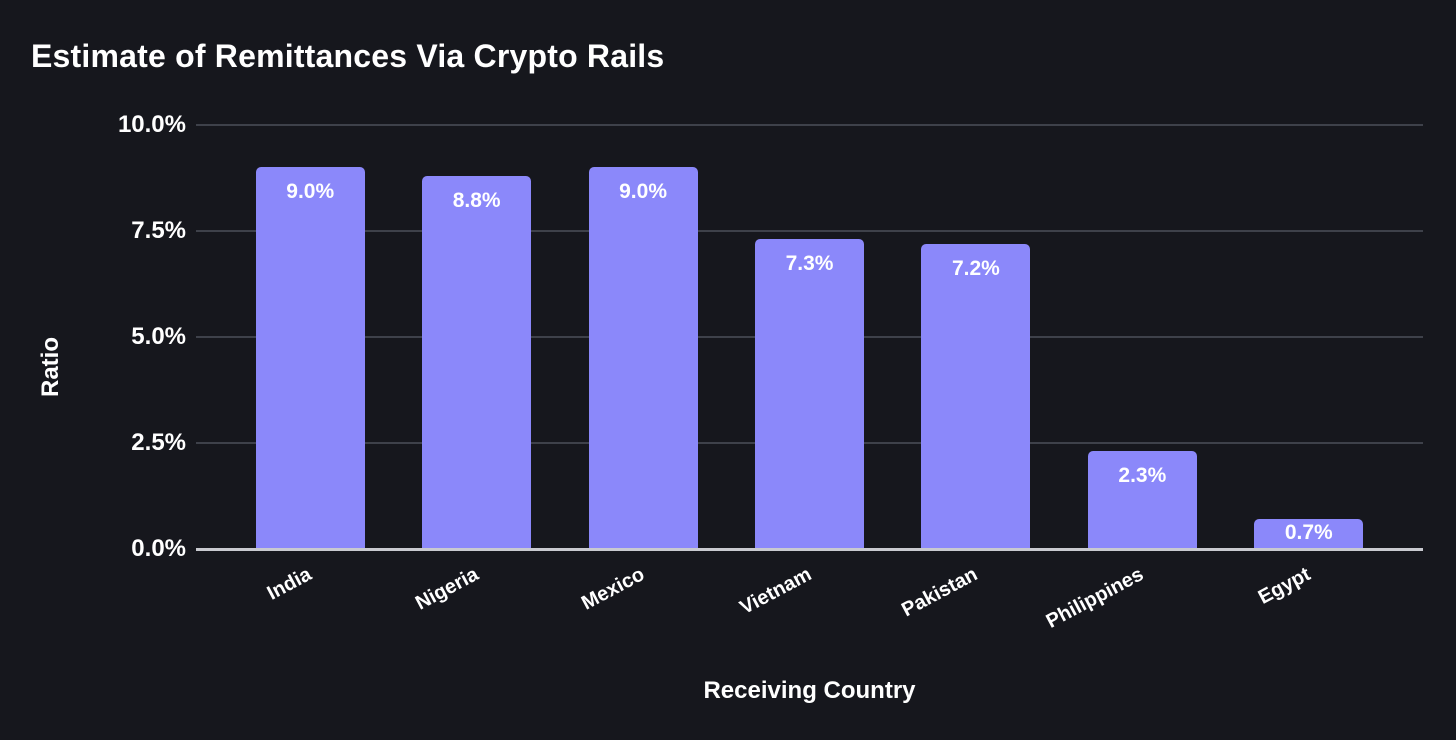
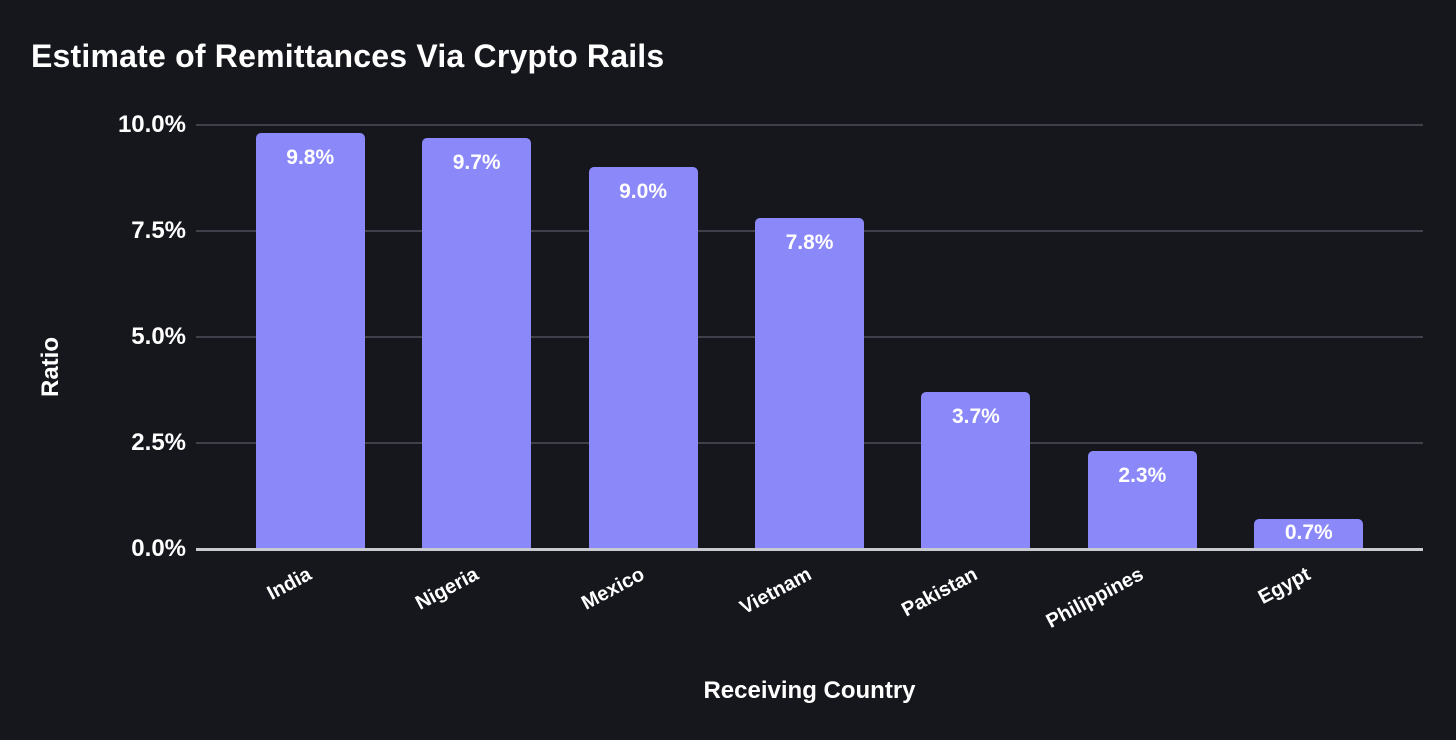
India: 9.0% -> 9.8%
Nigeria: 8.8% -> 9.7%
Vietnam: 7.3% -> 7.8%
Pakistan: 7.2% -> 3.7%
